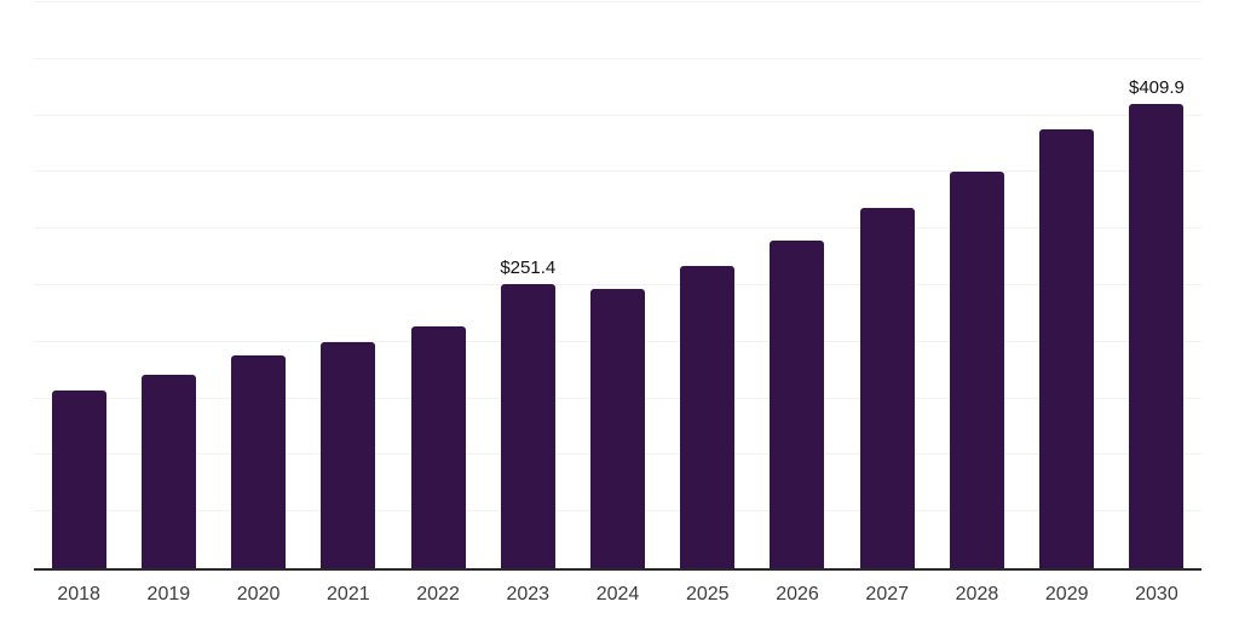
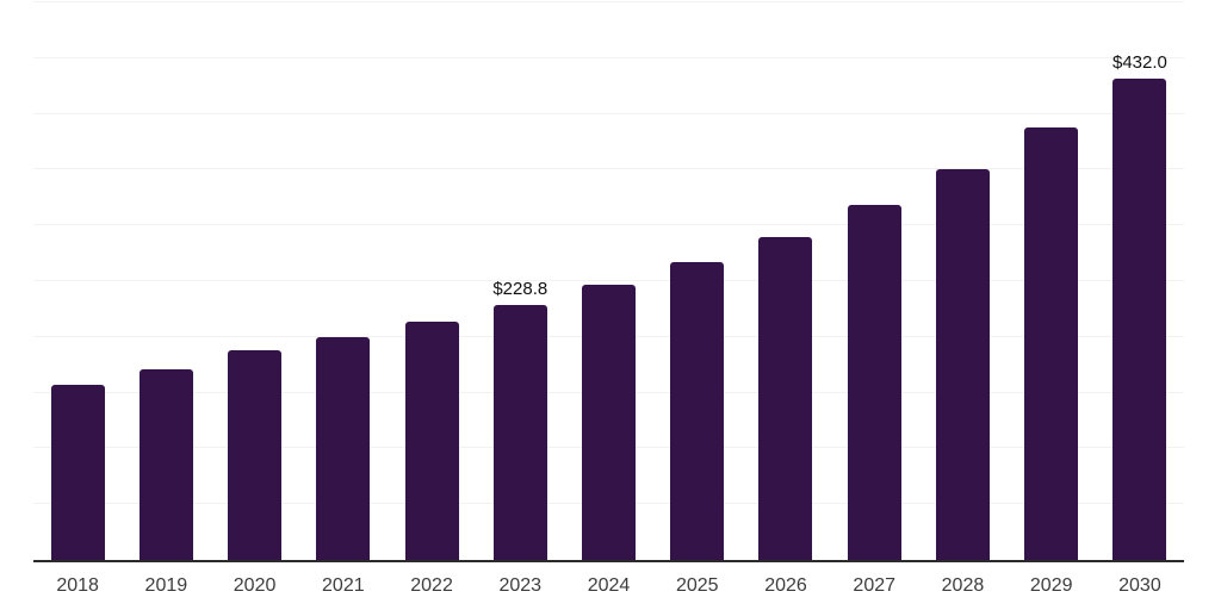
2023: $251.4 -> $228.8
2030: $409.9 -> $432.0
